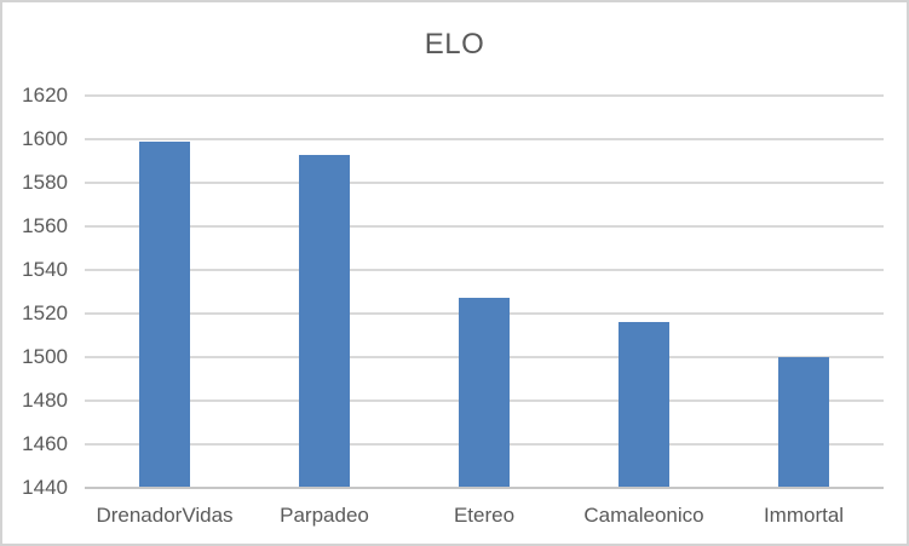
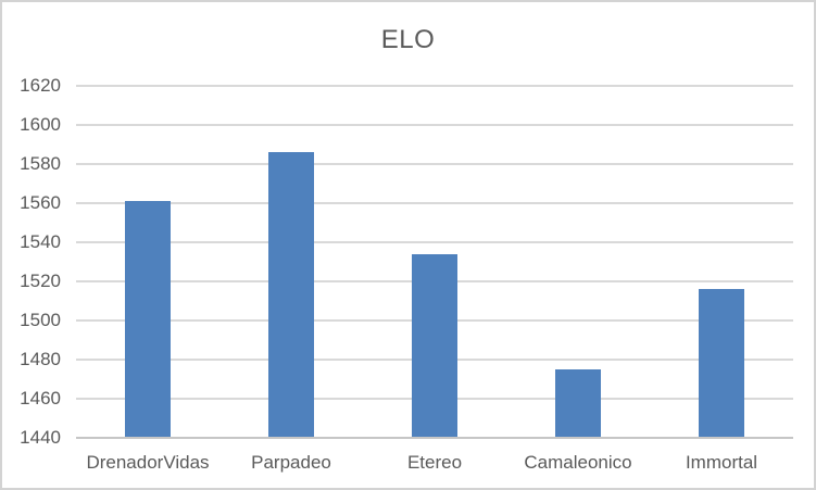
DrenadorVidas: 1599 -> 1561
Parpadeo: 1593 -> 1586
Etereo: 1527 -> 1534
Camaleonico: 1516 -> 1475
Immortal: 1500 -> 1516
